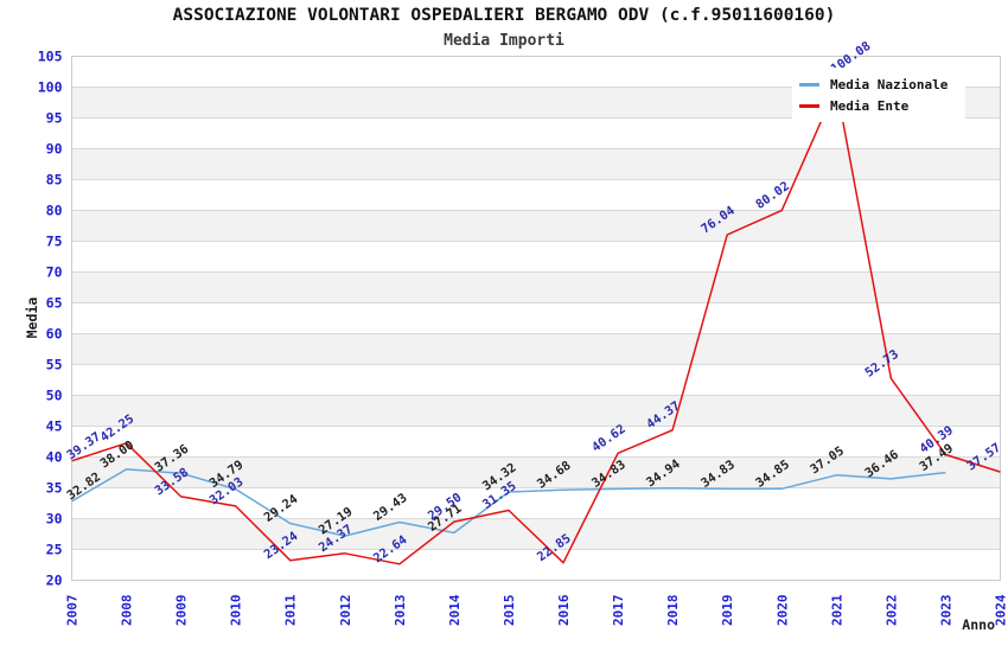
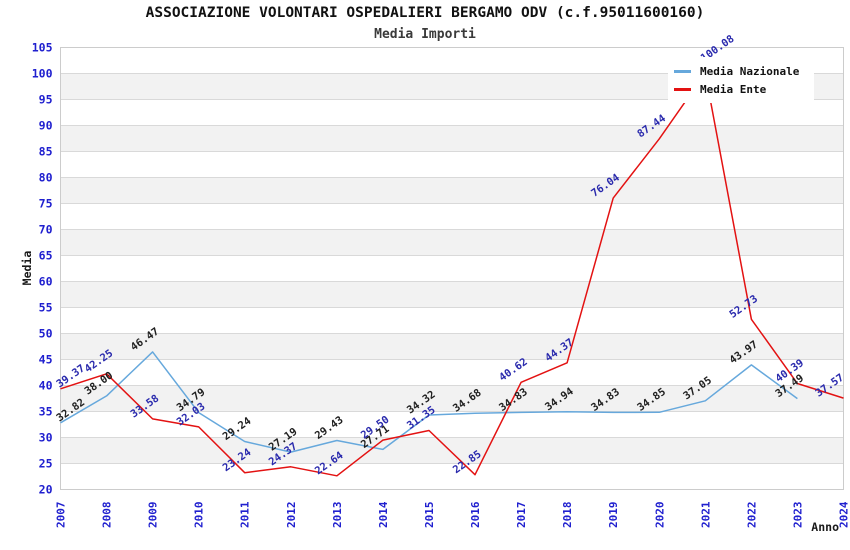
Media Nazionale/2009: 37.36 -> 46.47
Media Ente/2020: 80.02 -> 87.44
Media Nazionale/2022: 36.46 -> 43.97
